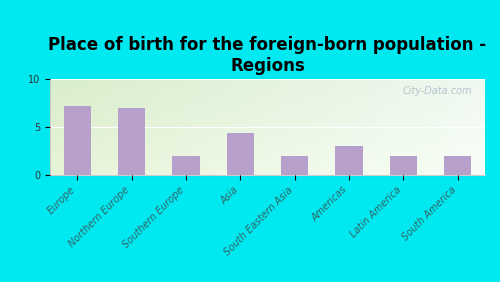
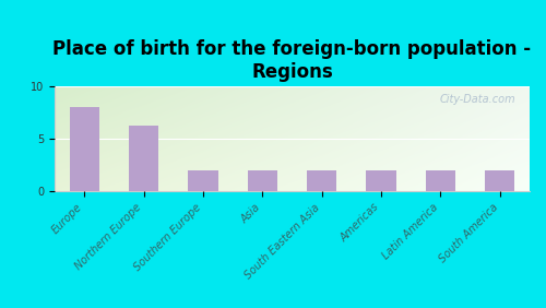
Europe: 7.2 -> 8.0
Northern Europe: 7.0 -> 6.2
Asia: 4.4 -> 2.0
Americas: 3.0 -> 2.0
